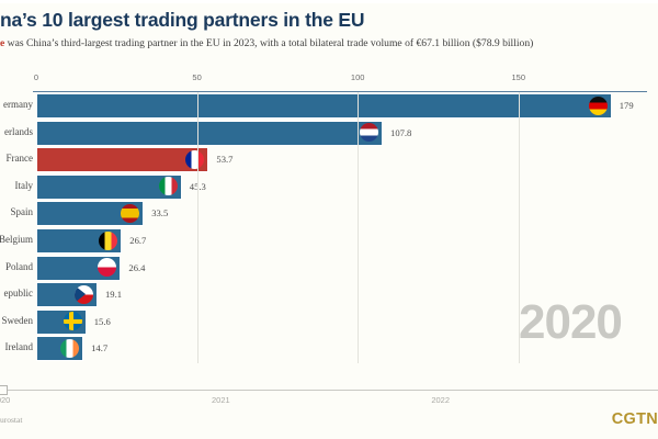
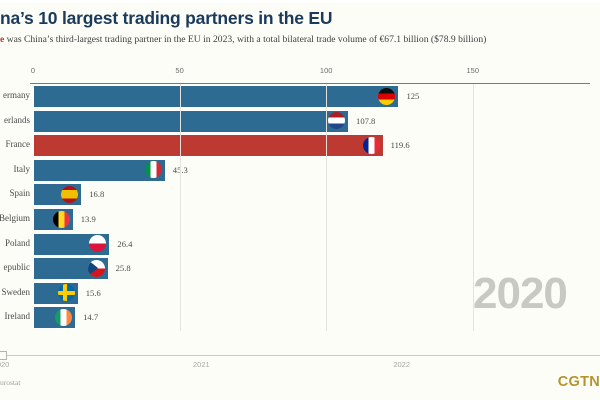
ermany: 179 -> 125
France: 53.7 -> 119.6
Spain: 33.5 -> 16.8
Belgium: 26.7 -> 13.9
epublic: 19.1 -> 25.8
